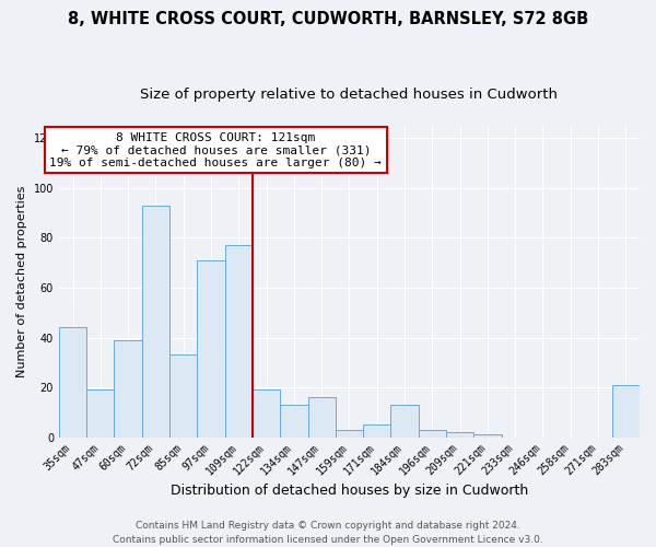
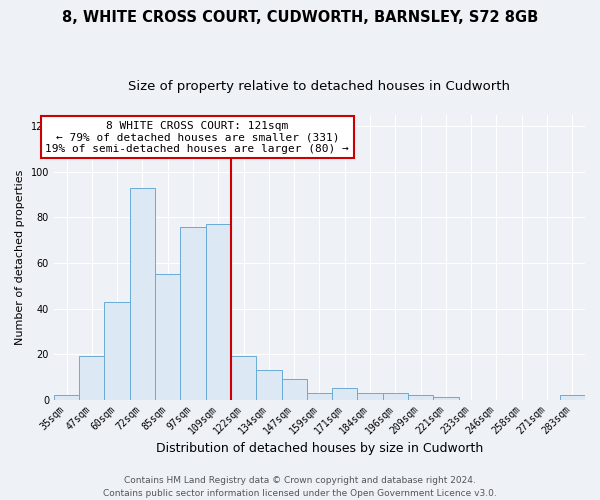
35sqm: 44 -> 2
60sqm: 39 -> 43
85sqm: 33 -> 55
97sqm: 71 -> 76
147sqm: 16 -> 9
184sqm: 13 -> 3
283sqm: 21 -> 2
